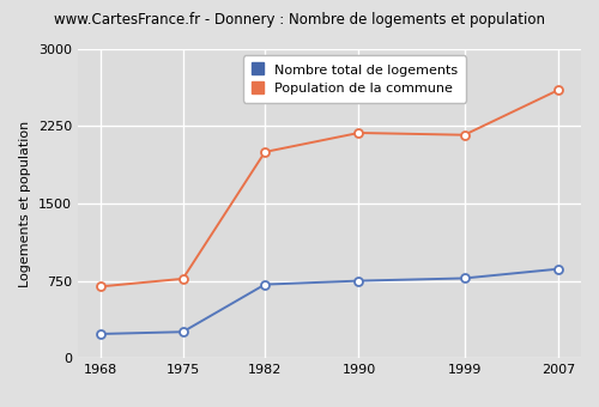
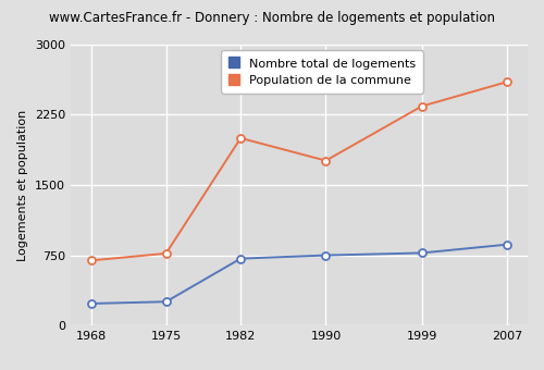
Population de la commune/1990: 2180 -> 1760
Population de la commune/1999: 2160 -> 2340
